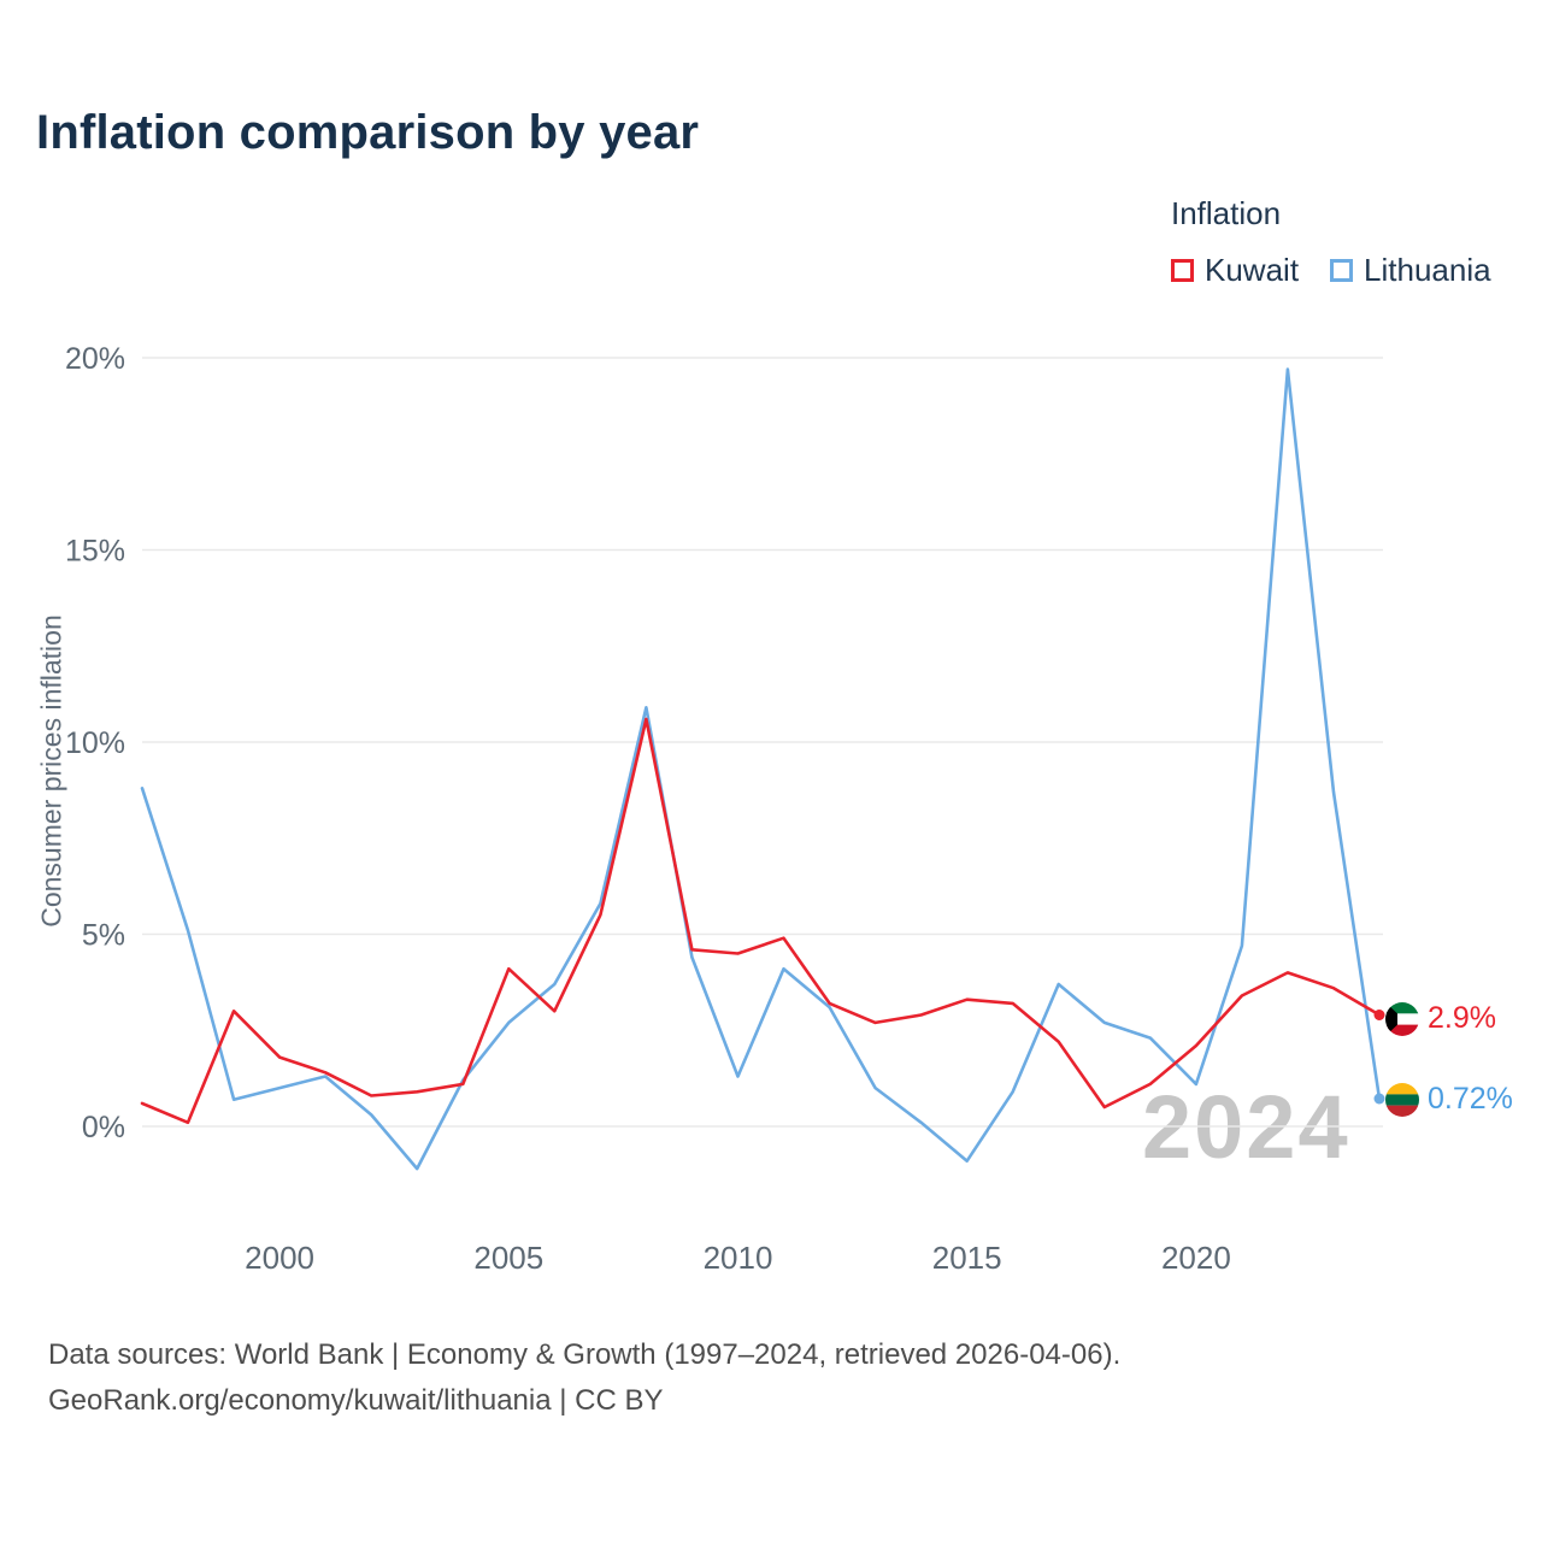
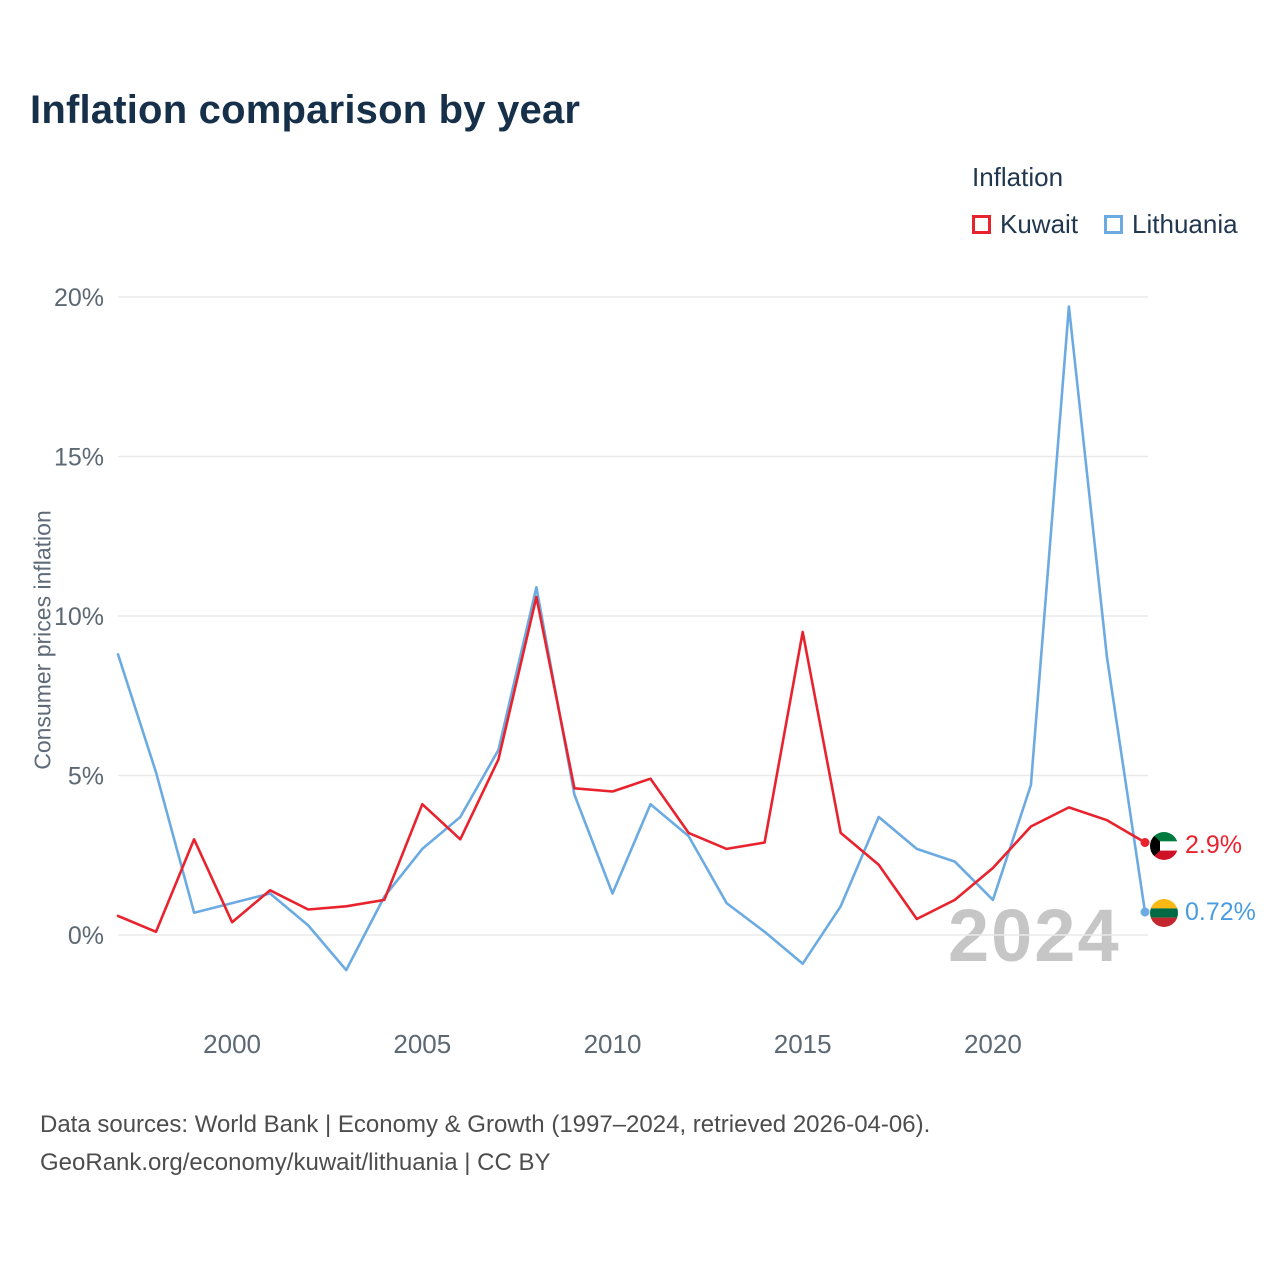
Kuwait/2000: 1.8% -> 0.4%
Kuwait/2015: 3.3% -> 9.5%
